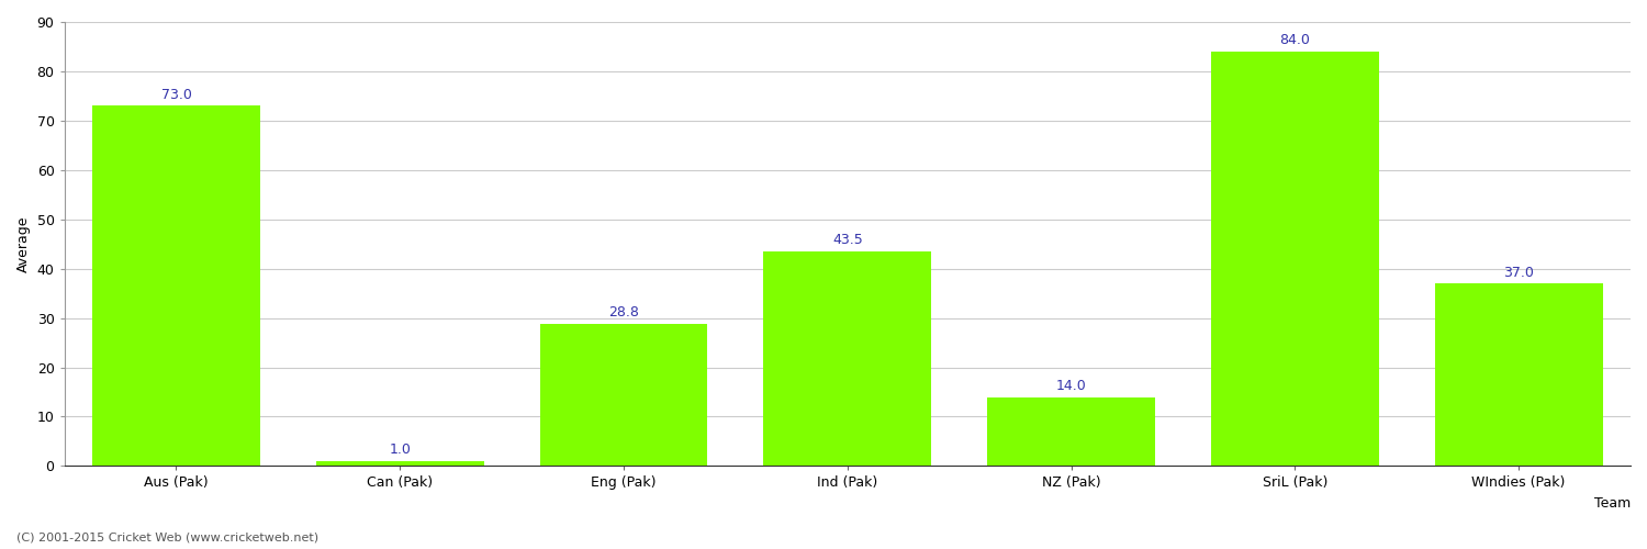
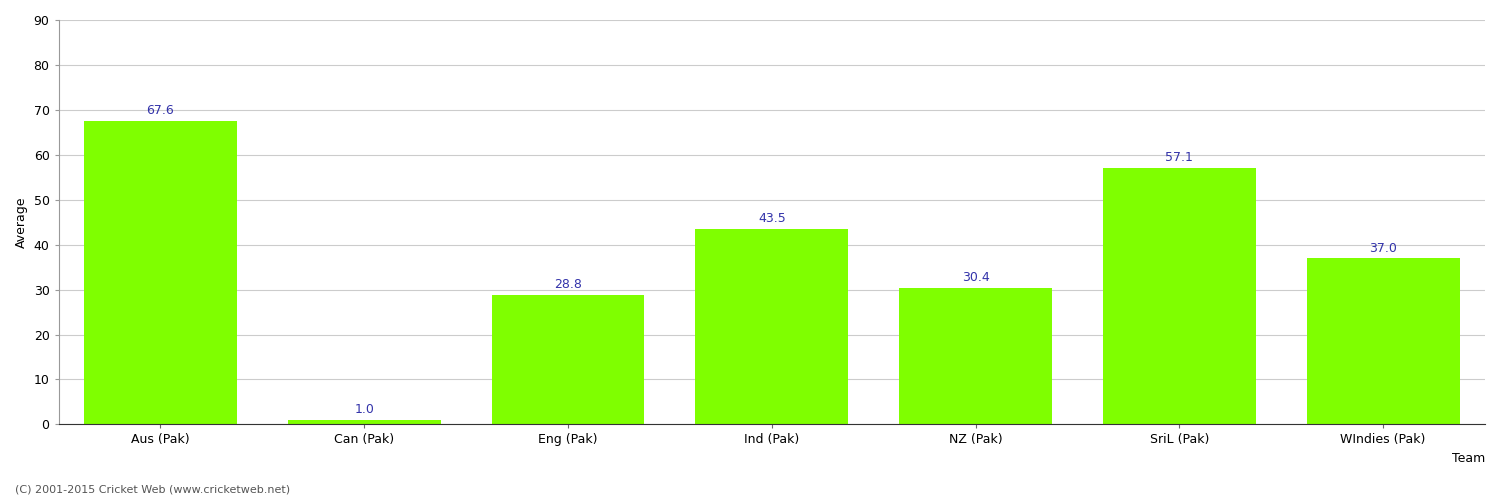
Aus (Pak): 73.0 -> 67.6
NZ (Pak): 14.0 -> 30.4
SriL (Pak): 84.0 -> 57.1
